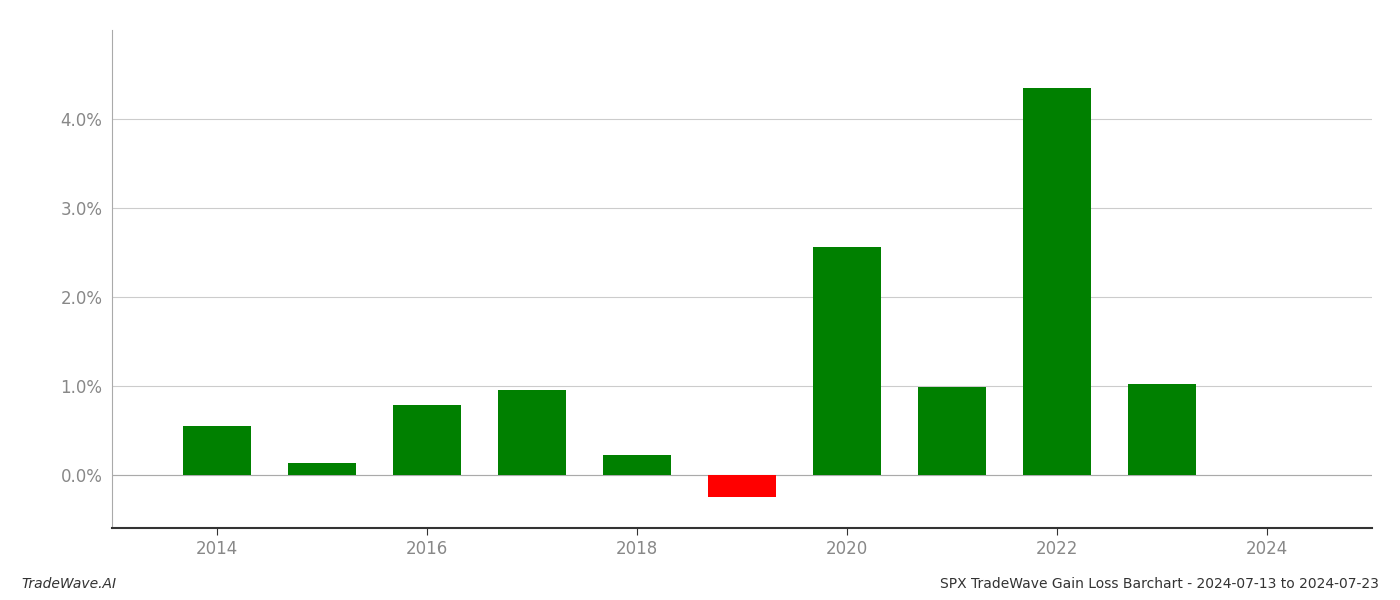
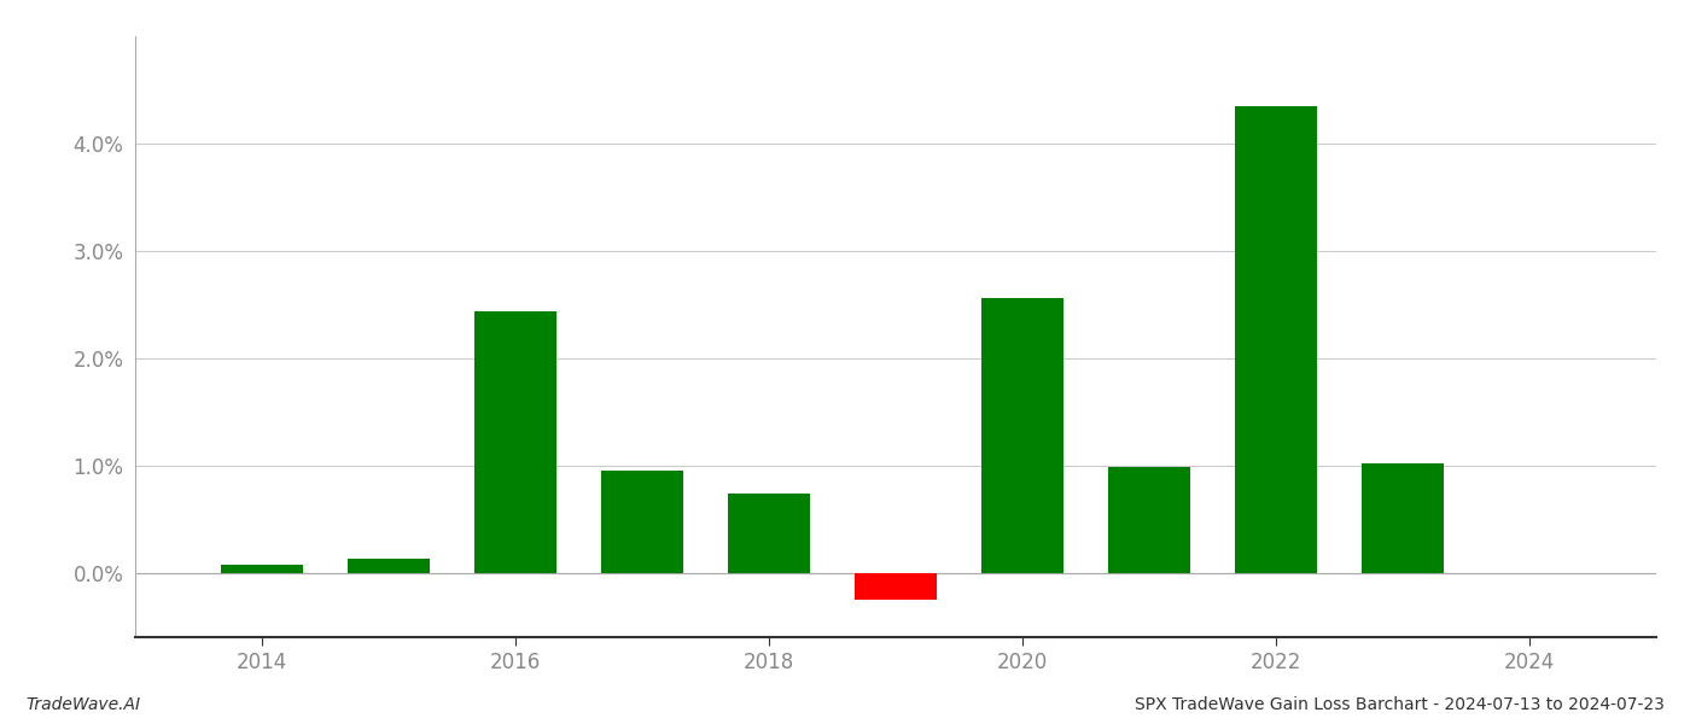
2014: 0.55% -> 0.08%
2016: 0.78% -> 2.44%
2018: 0.22% -> 0.74%
